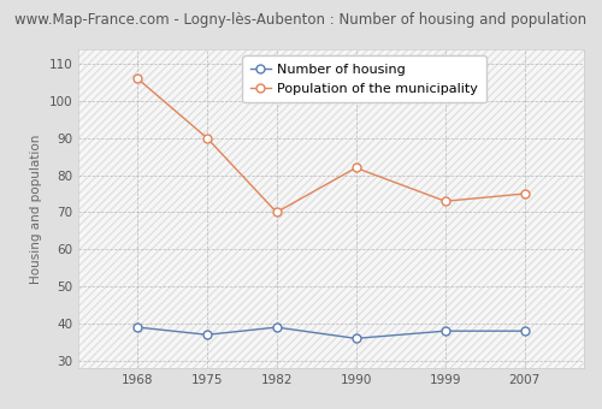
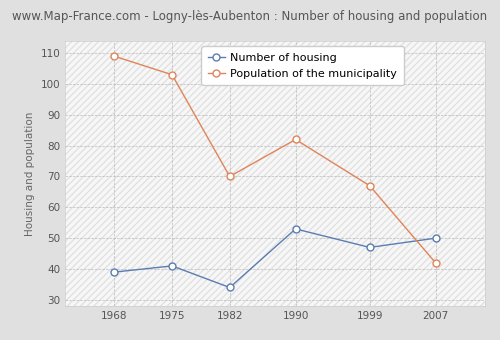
Population of the municipality/1968: 106 -> 109
Number of housing/1975: 37 -> 41
Population of the municipality/1975: 90 -> 103
Number of housing/1982: 39 -> 34
Number of housing/1990: 36 -> 53
Number of housing/1999: 38 -> 47
Population of the municipality/1999: 73 -> 67
Number of housing/2007: 38 -> 50
Population of the municipality/2007: 75 -> 42
